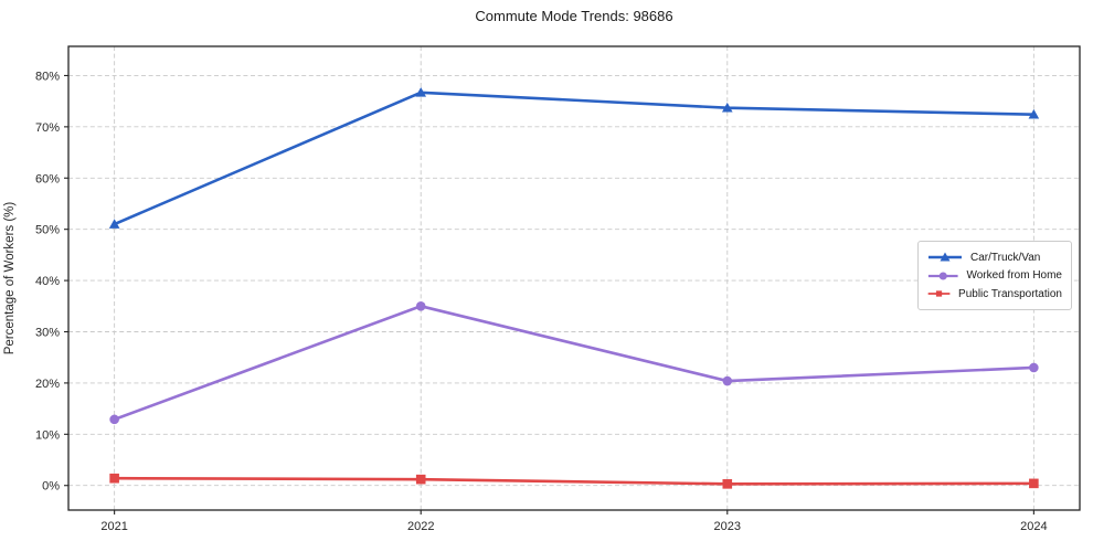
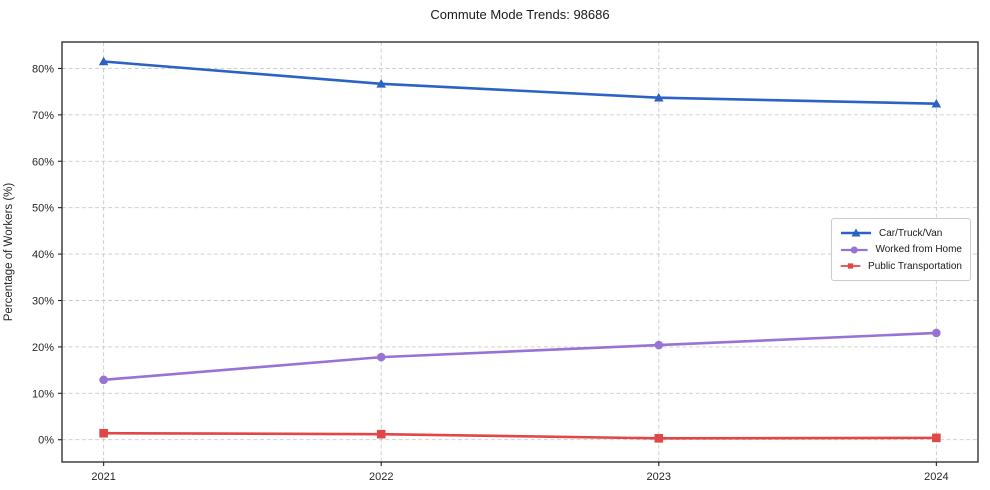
Car/Truck/Van/2021: 51% -> 82%
Worked from Home/2022: 35% -> 18%
